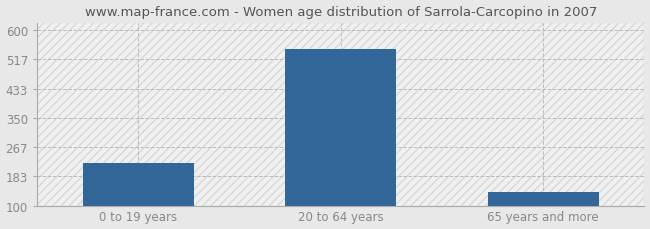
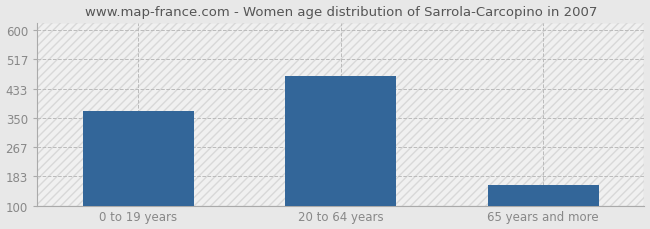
0 to 19 years: 220 -> 370
20 to 64 years: 547 -> 470
65 years and more: 138 -> 160
